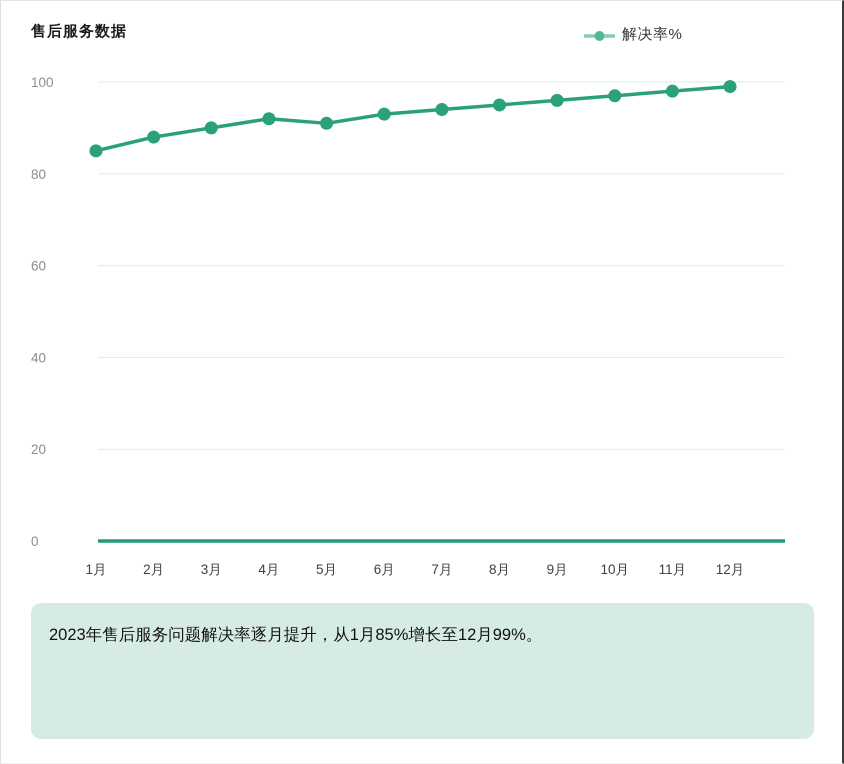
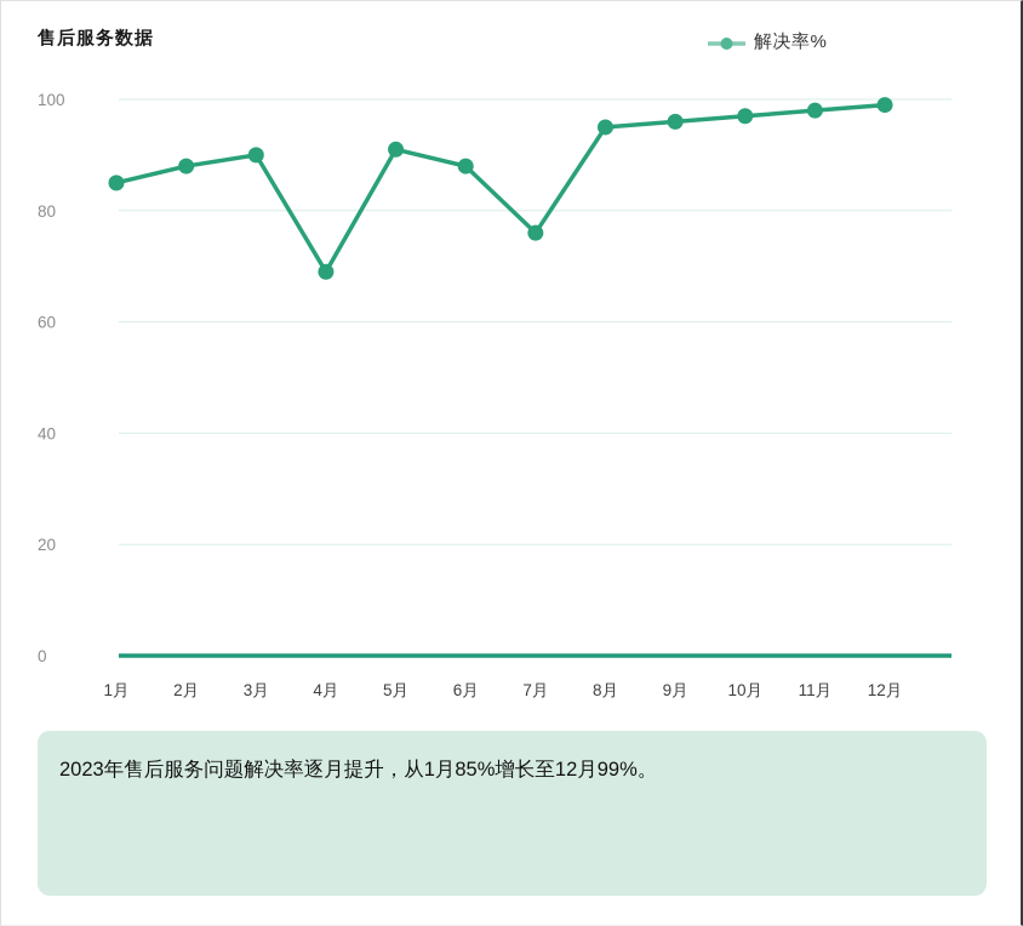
4月: 92 -> 69
6月: 93 -> 88
7月: 94 -> 76
